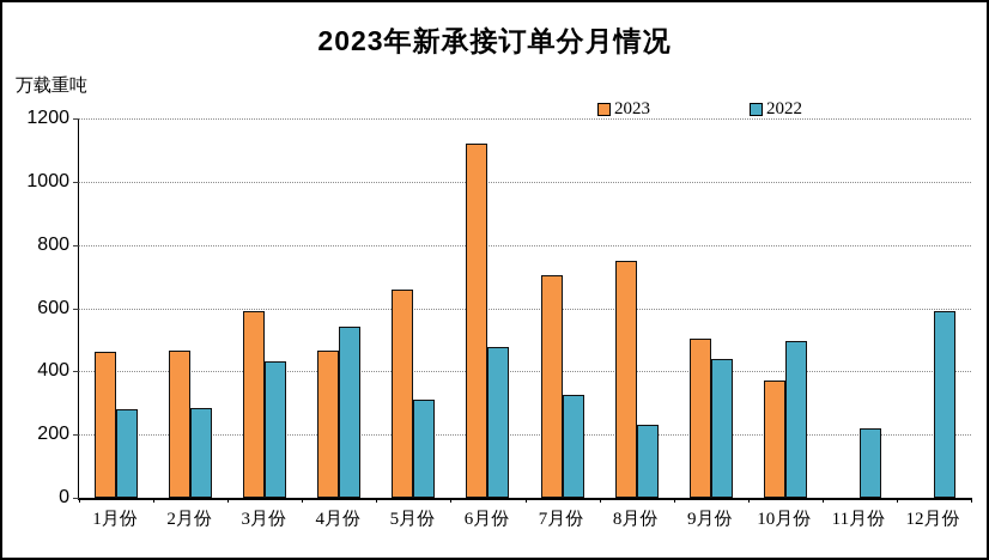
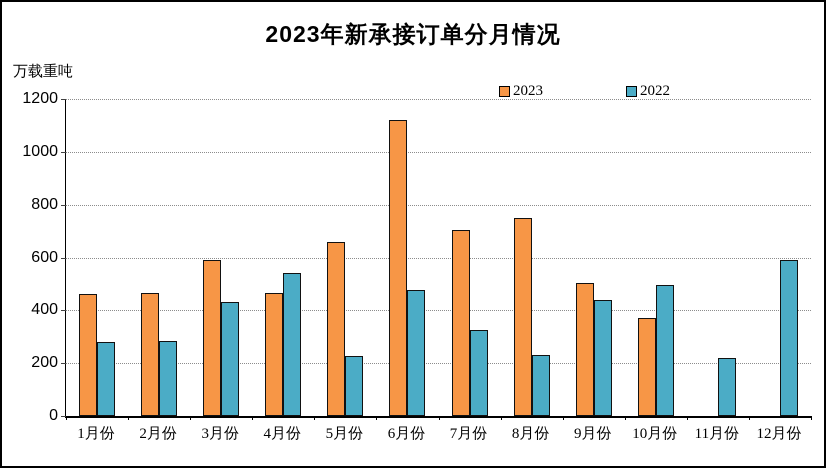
2022/5月份: 310 -> 230
